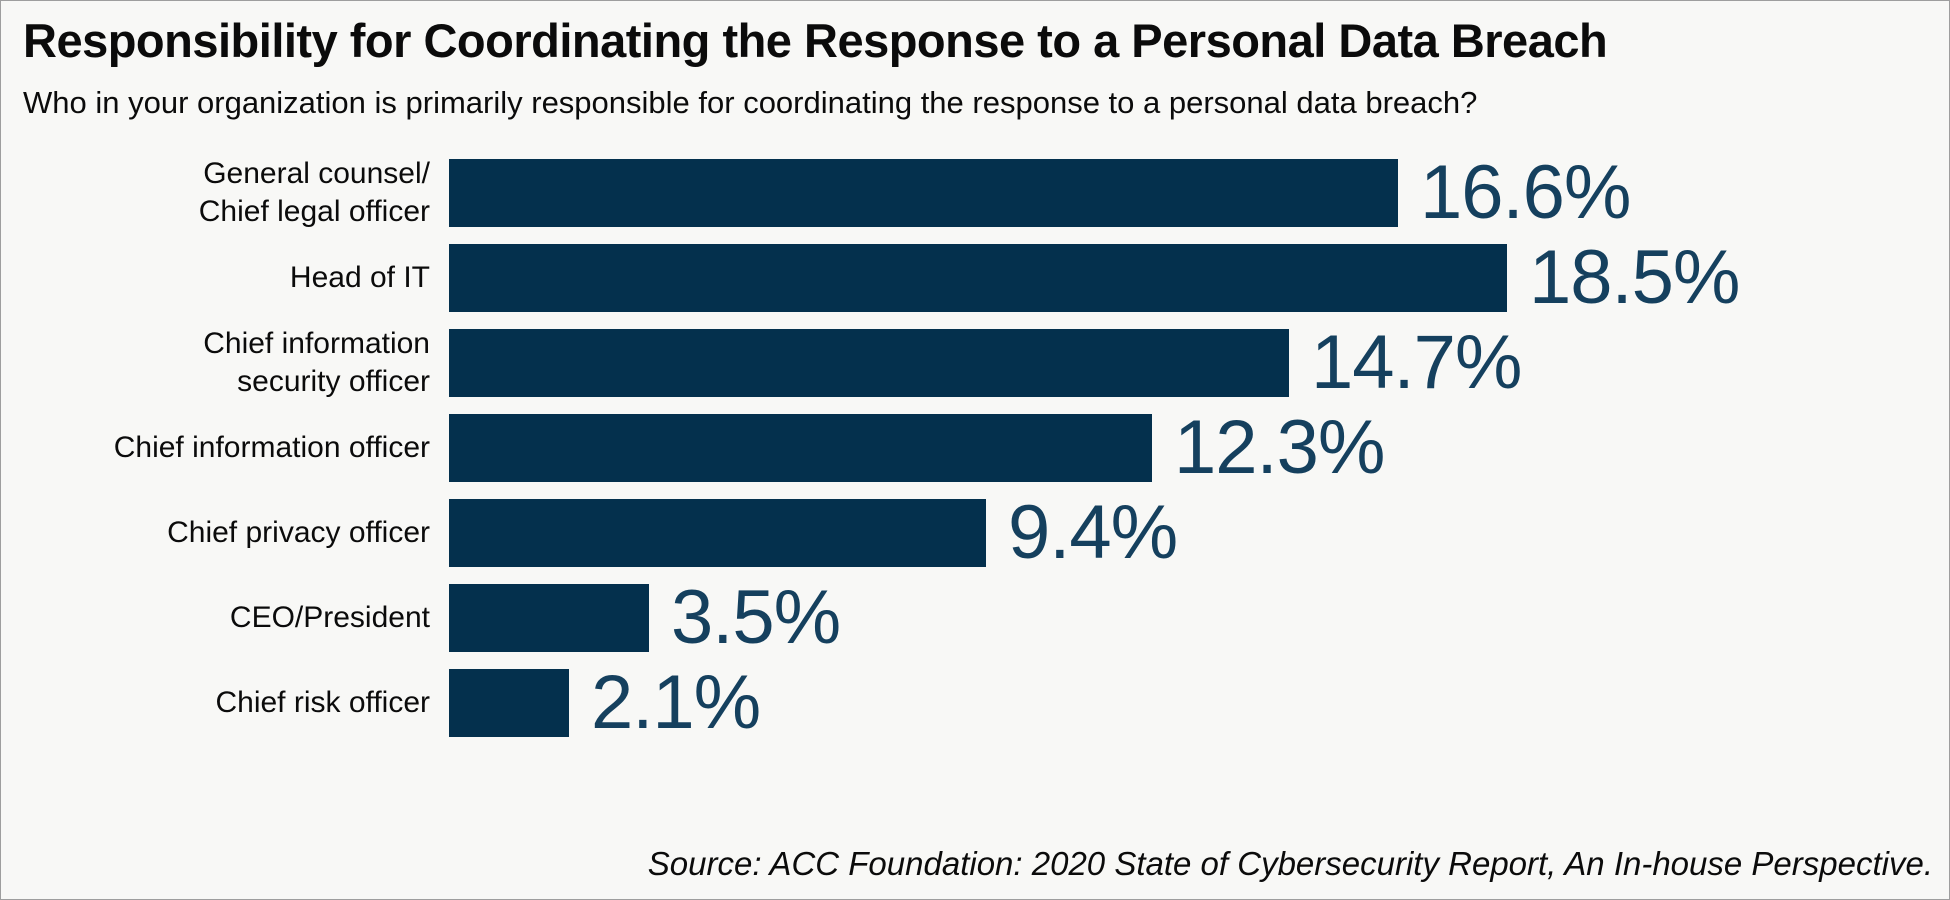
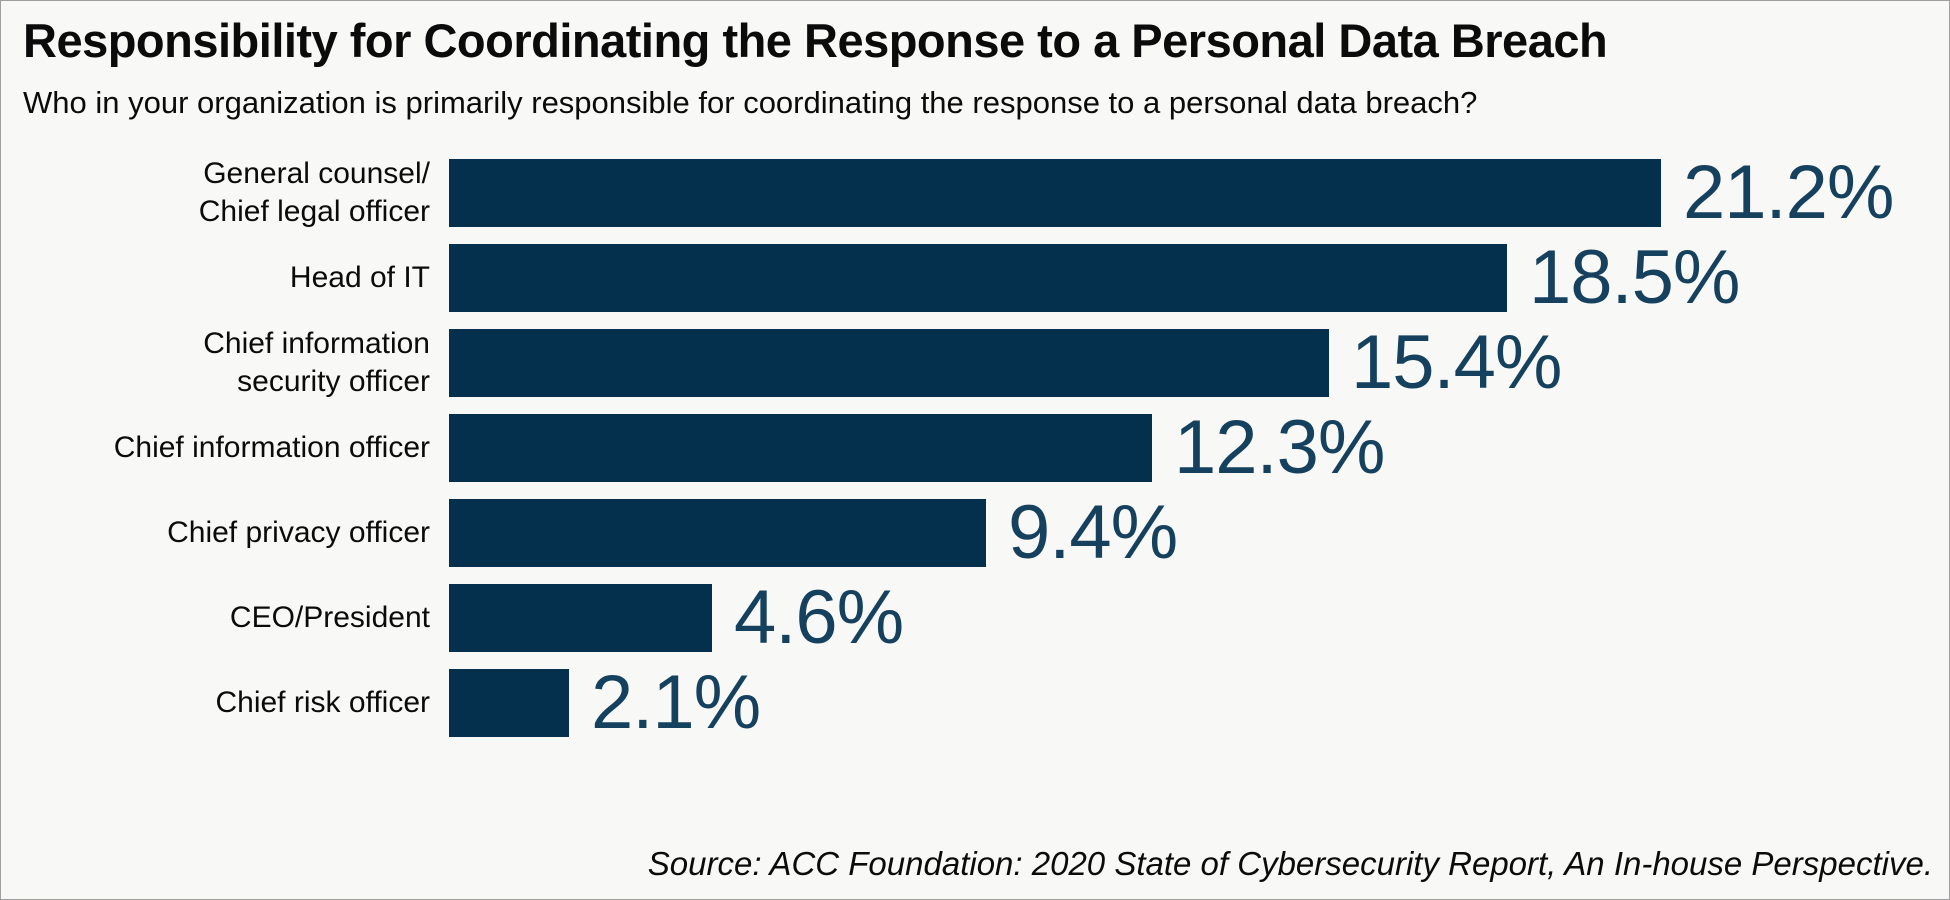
General counsel/ Chief legal officer: 16.6% -> 21.2%
Chief information security officer: 14.7% -> 15.4%
CEO/President: 3.5% -> 4.6%
